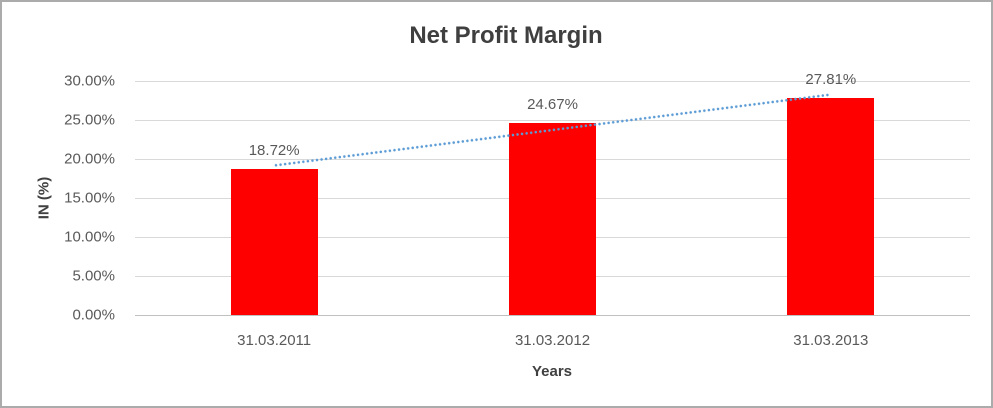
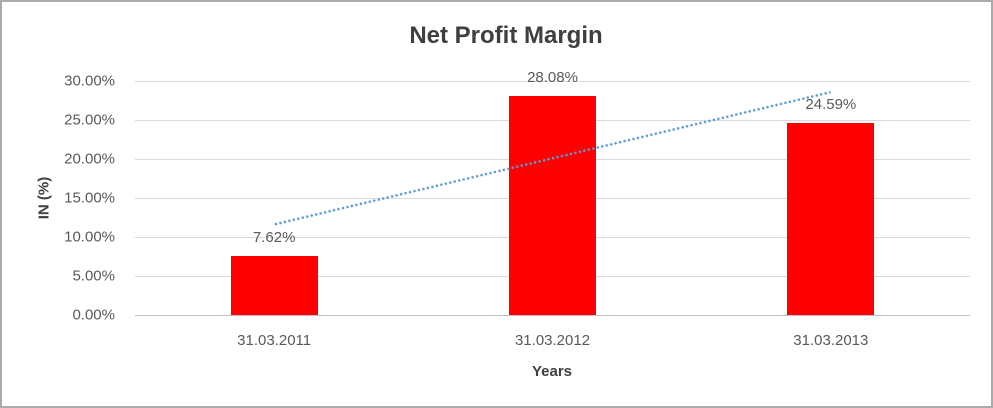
31.03.2011: 18.72% -> 7.62%
31.03.2012: 24.67% -> 28.08%
31.03.2013: 27.81% -> 24.59%
